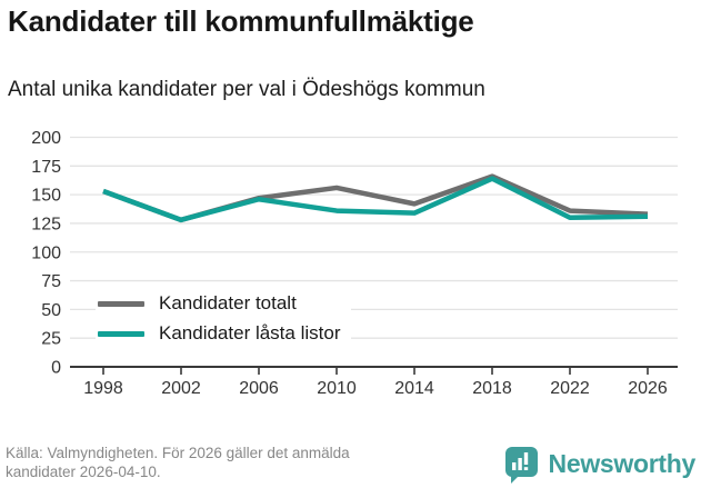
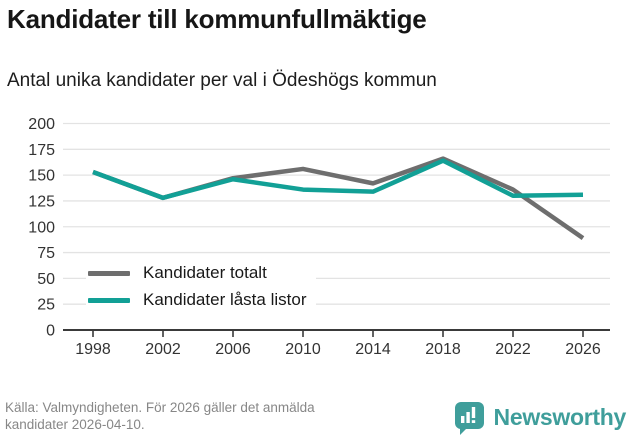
Kandidater totalt/2026: 133 -> 89
